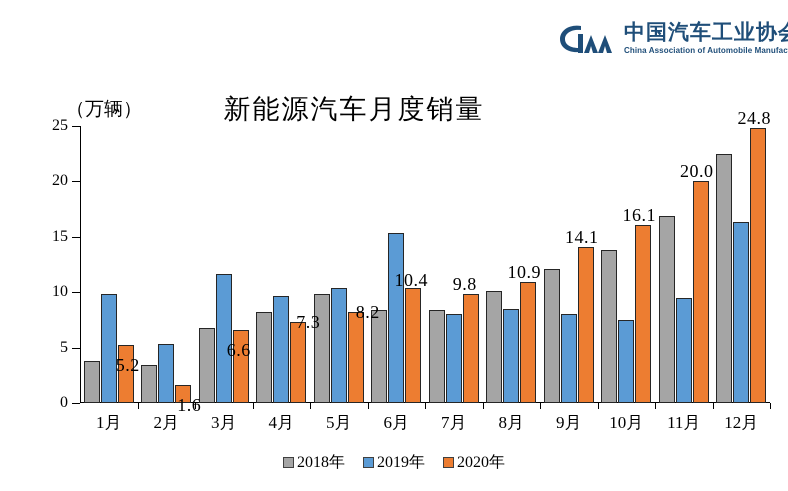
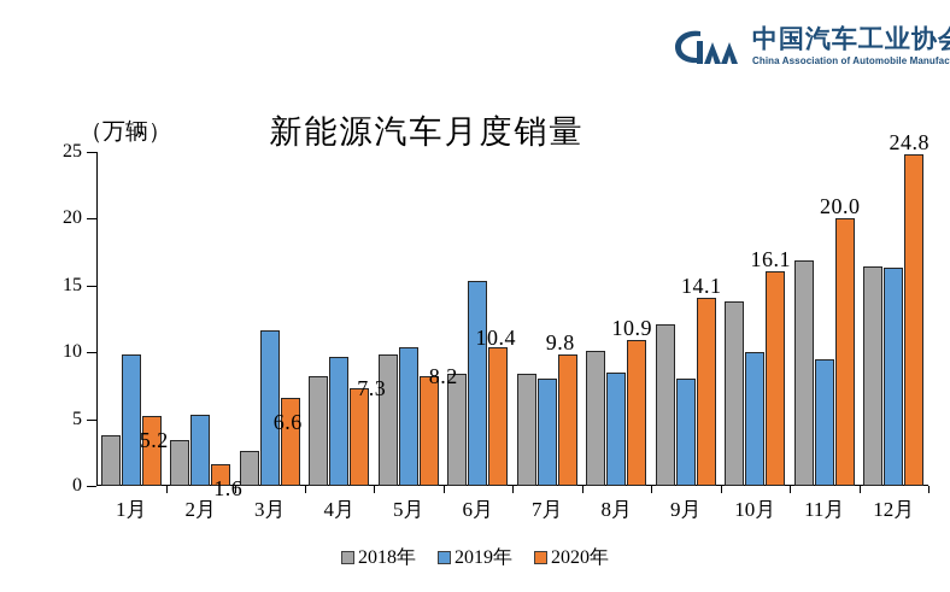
2018年/3月: 6.8 -> 2.6
2019年/10月: 7.5 -> 10.0
2018年/12月: 22.5 -> 16.4
